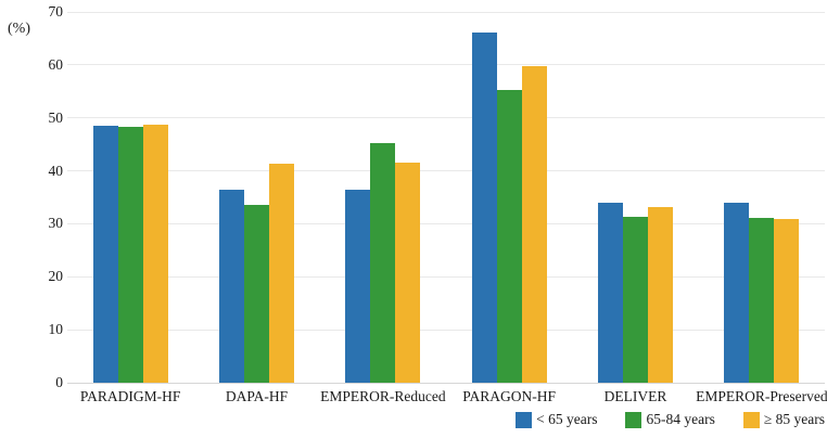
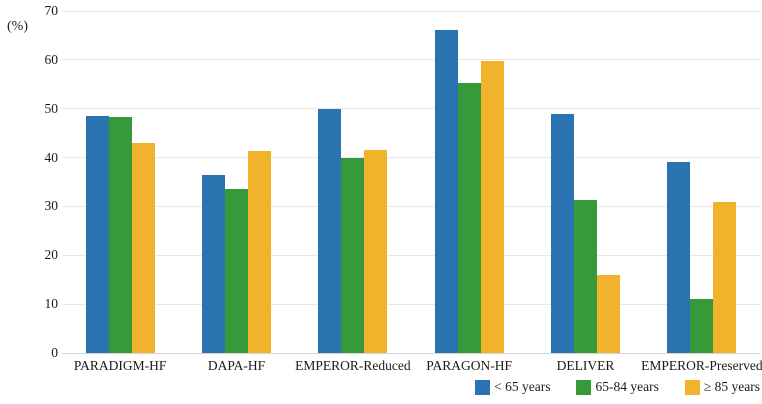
≥ 85 years/PARADIGM-HF: 49 -> 43
< 65 years/EMPEROR-Reduced: 36 -> 50
65-84 years/EMPEROR-Reduced: 45 -> 40
< 65 years/DELIVER: 34 -> 49
≥ 85 years/DELIVER: 33 -> 16
< 65 years/EMPEROR-Preserved: 34 -> 39
65-84 years/EMPEROR-Preserved: 31 -> 11
